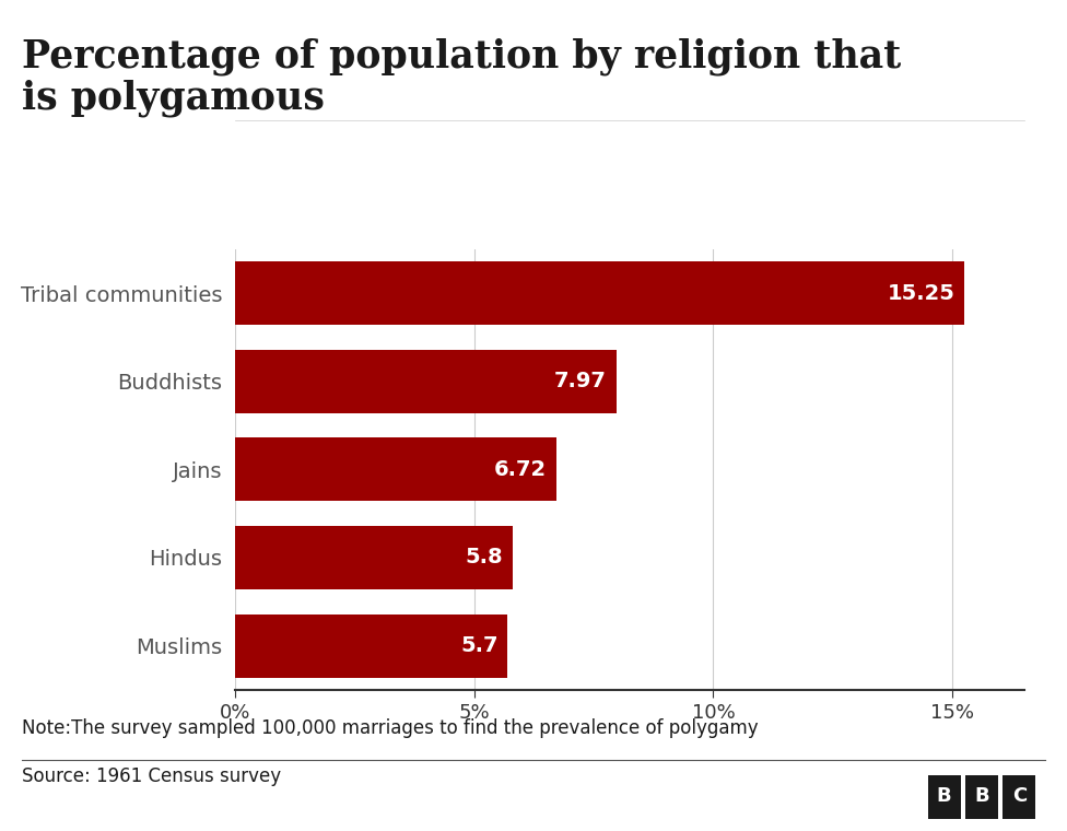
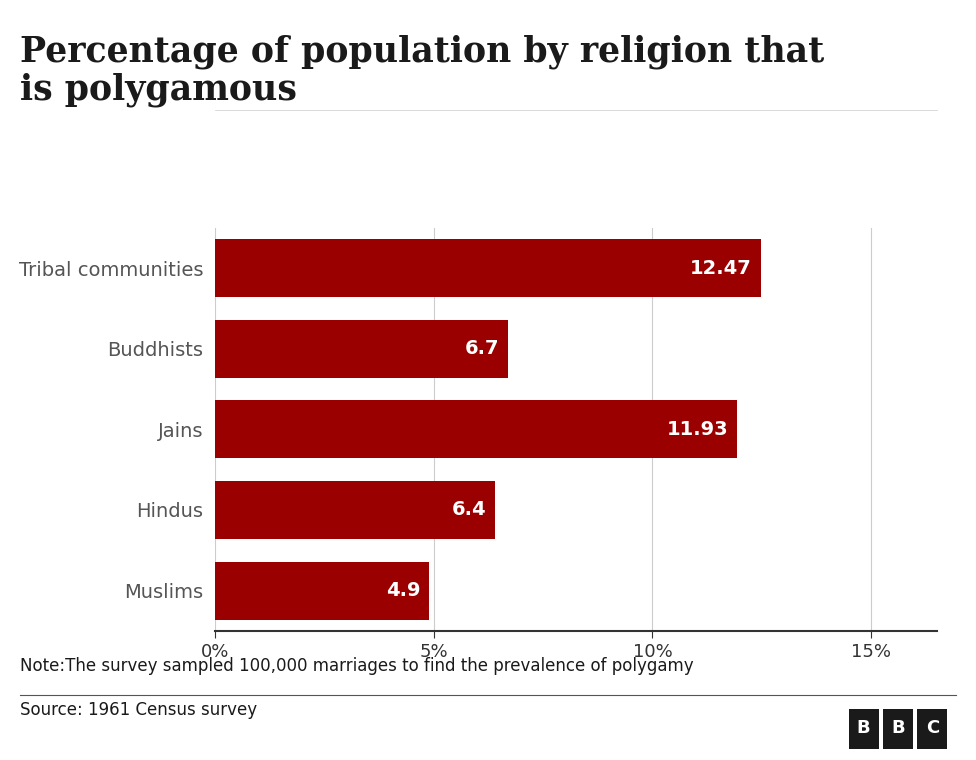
Tribal communities: 15.25 -> 12.47
Buddhists: 7.97 -> 6.7
Jains: 6.72 -> 11.93
Hindus: 5.8 -> 6.4
Muslims: 5.7 -> 4.9
